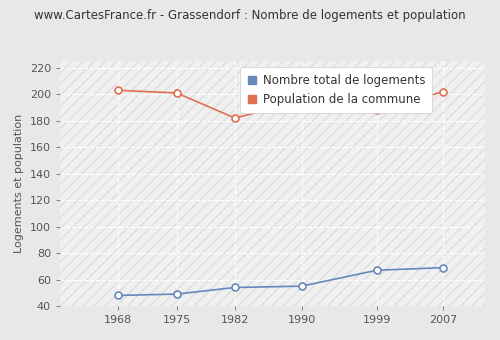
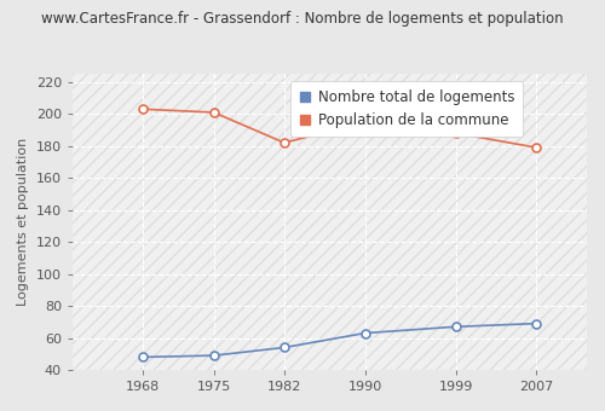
Nombre total de logements/1990: 55 -> 63
Population de la commune/2007: 202 -> 179
